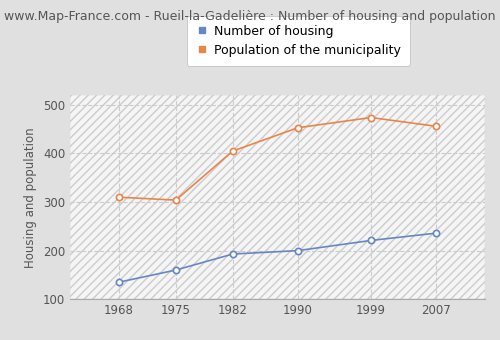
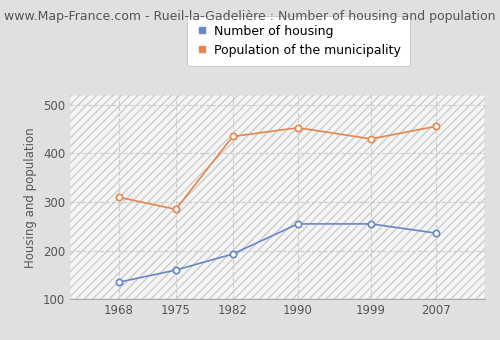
Population of the municipality/1975: 304 -> 285
Population of the municipality/1982: 405 -> 435
Number of housing/1990: 200 -> 255
Number of housing/1999: 221 -> 255
Population of the municipality/1999: 474 -> 430
